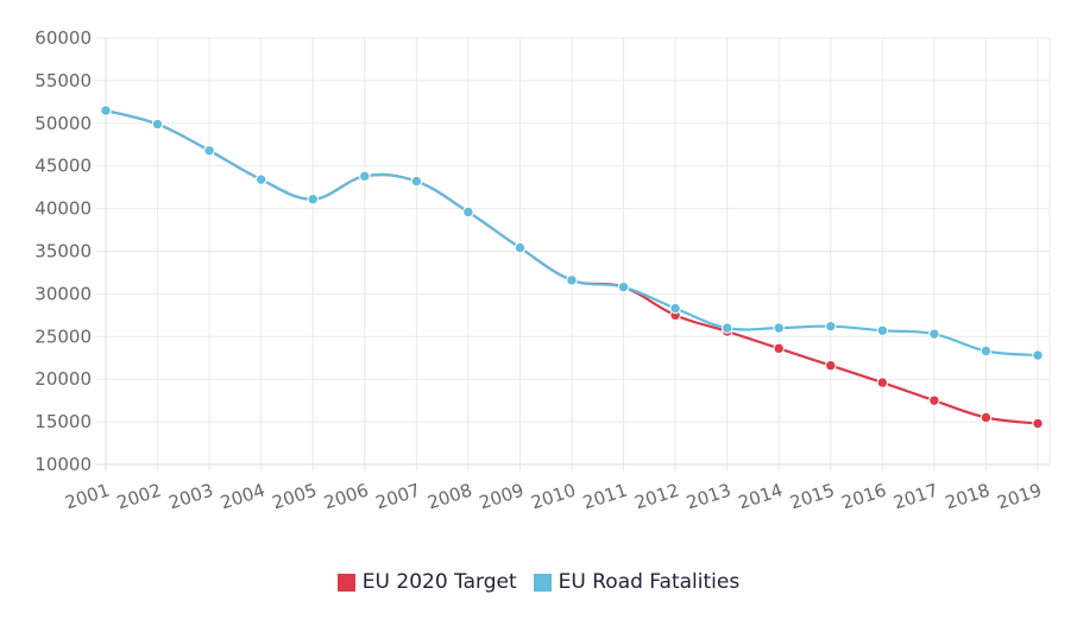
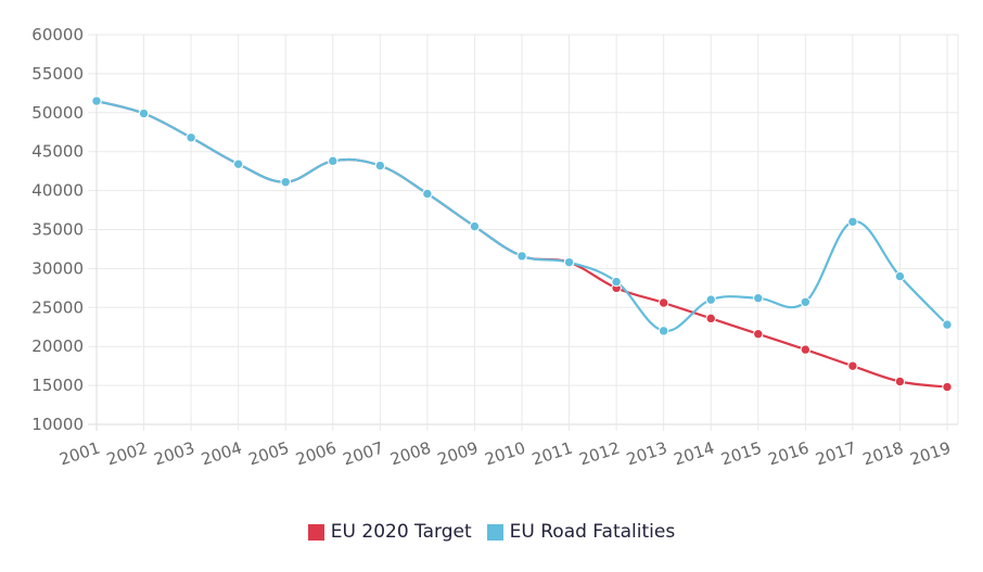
EU Road Fatalities/2013: 26000 -> 22000
EU Road Fatalities/2017: 25000 -> 36000
EU Road Fatalities/2018: 23000 -> 29000
